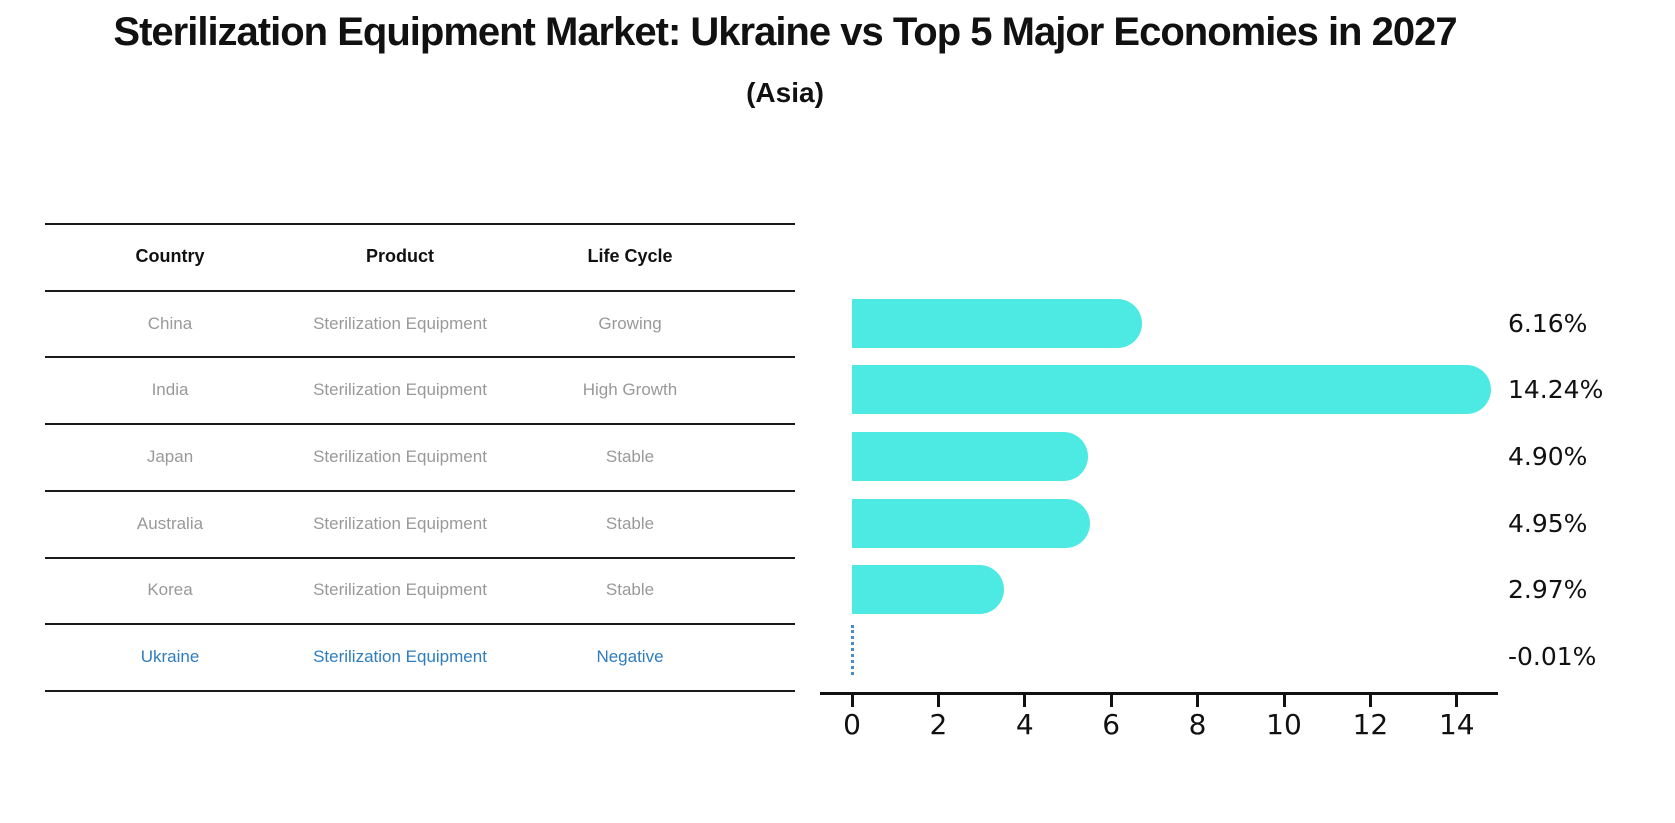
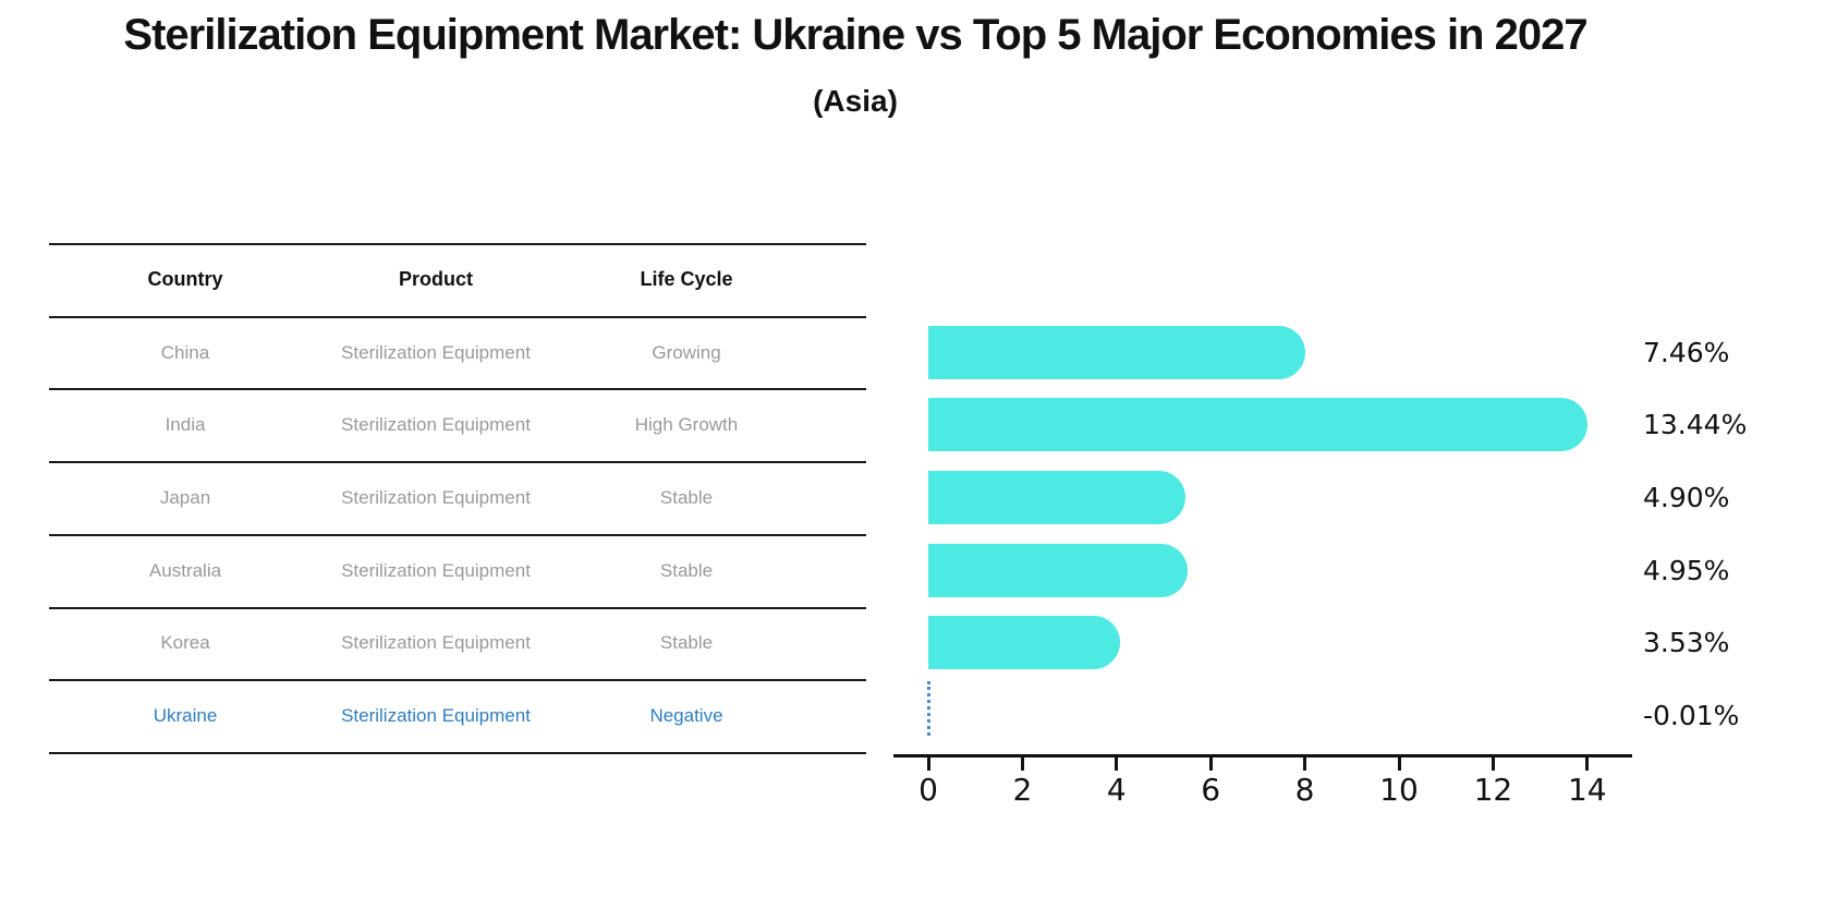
China: 6.16% -> 7.46%
India: 14.24% -> 13.44%
Korea: 2.97% -> 3.53%
